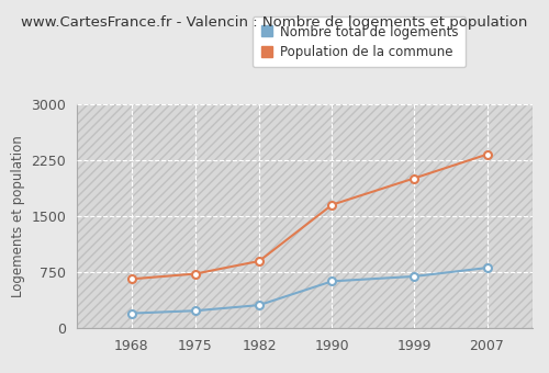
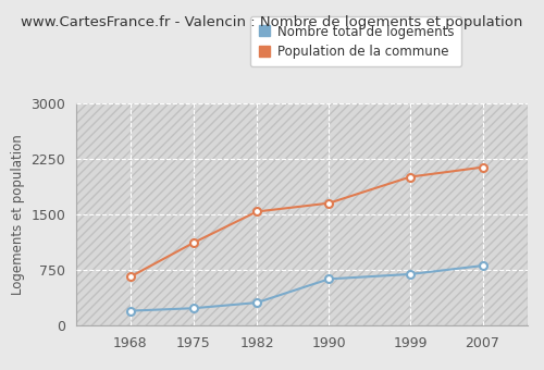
Population de la commune/1975: 730 -> 1120
Population de la commune/1982: 900 -> 1540
Population de la commune/2007: 2330 -> 2140
